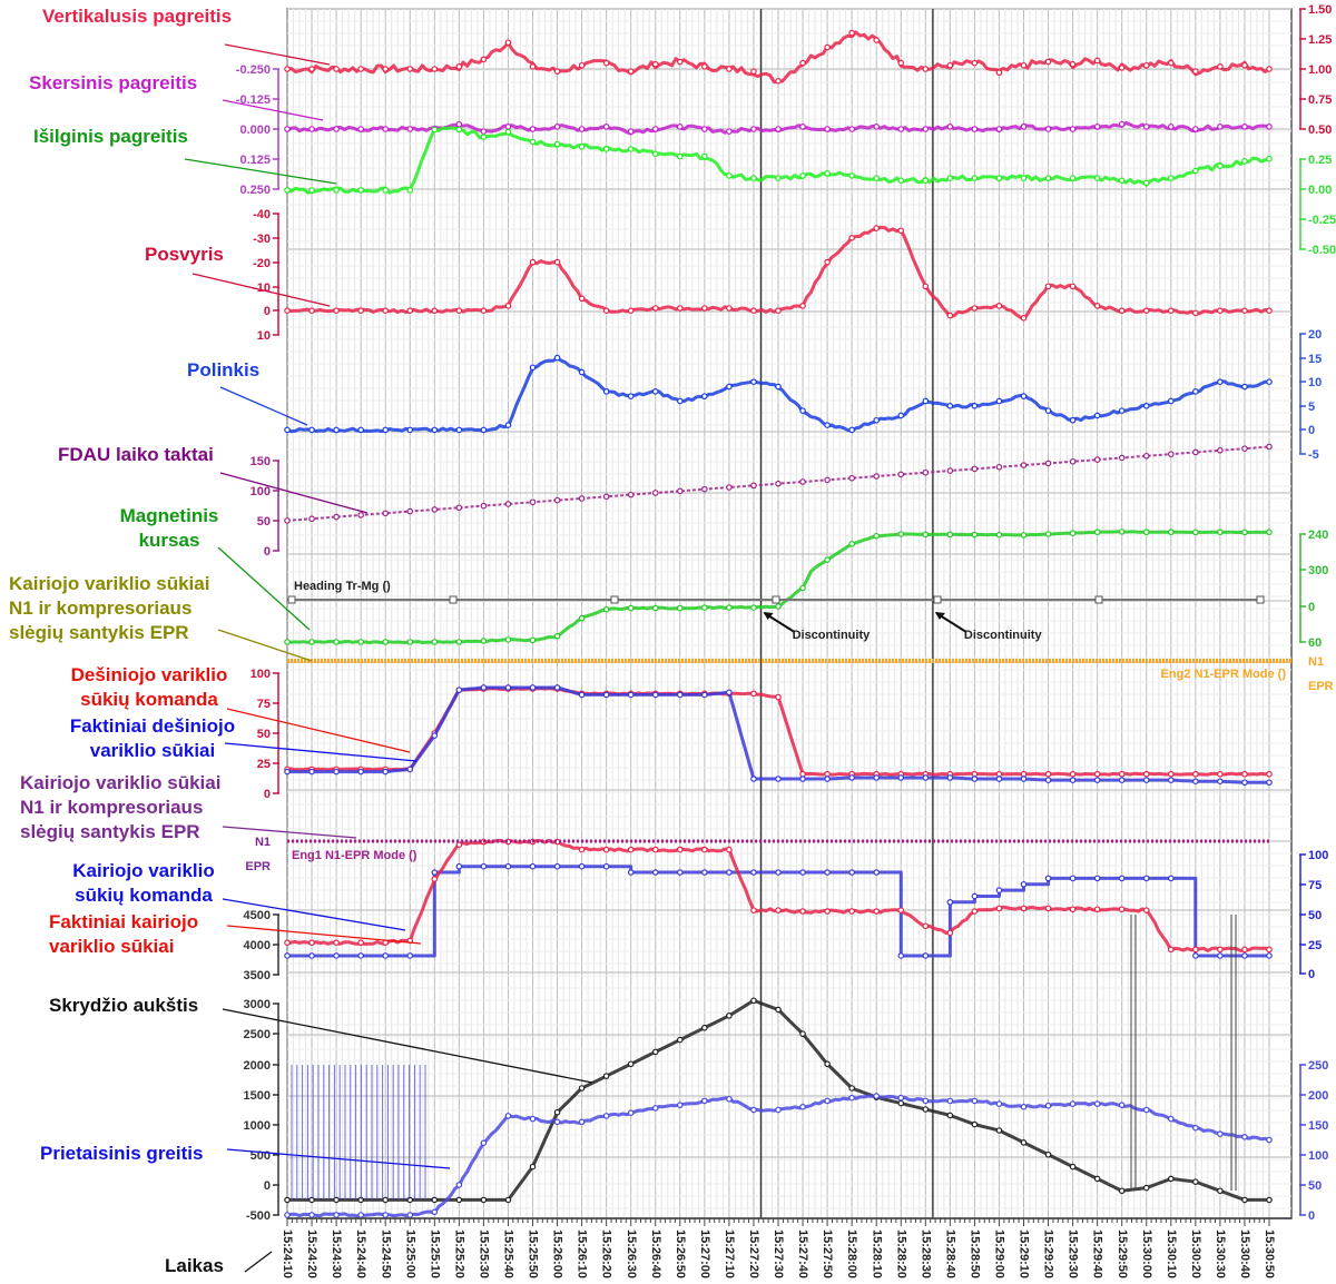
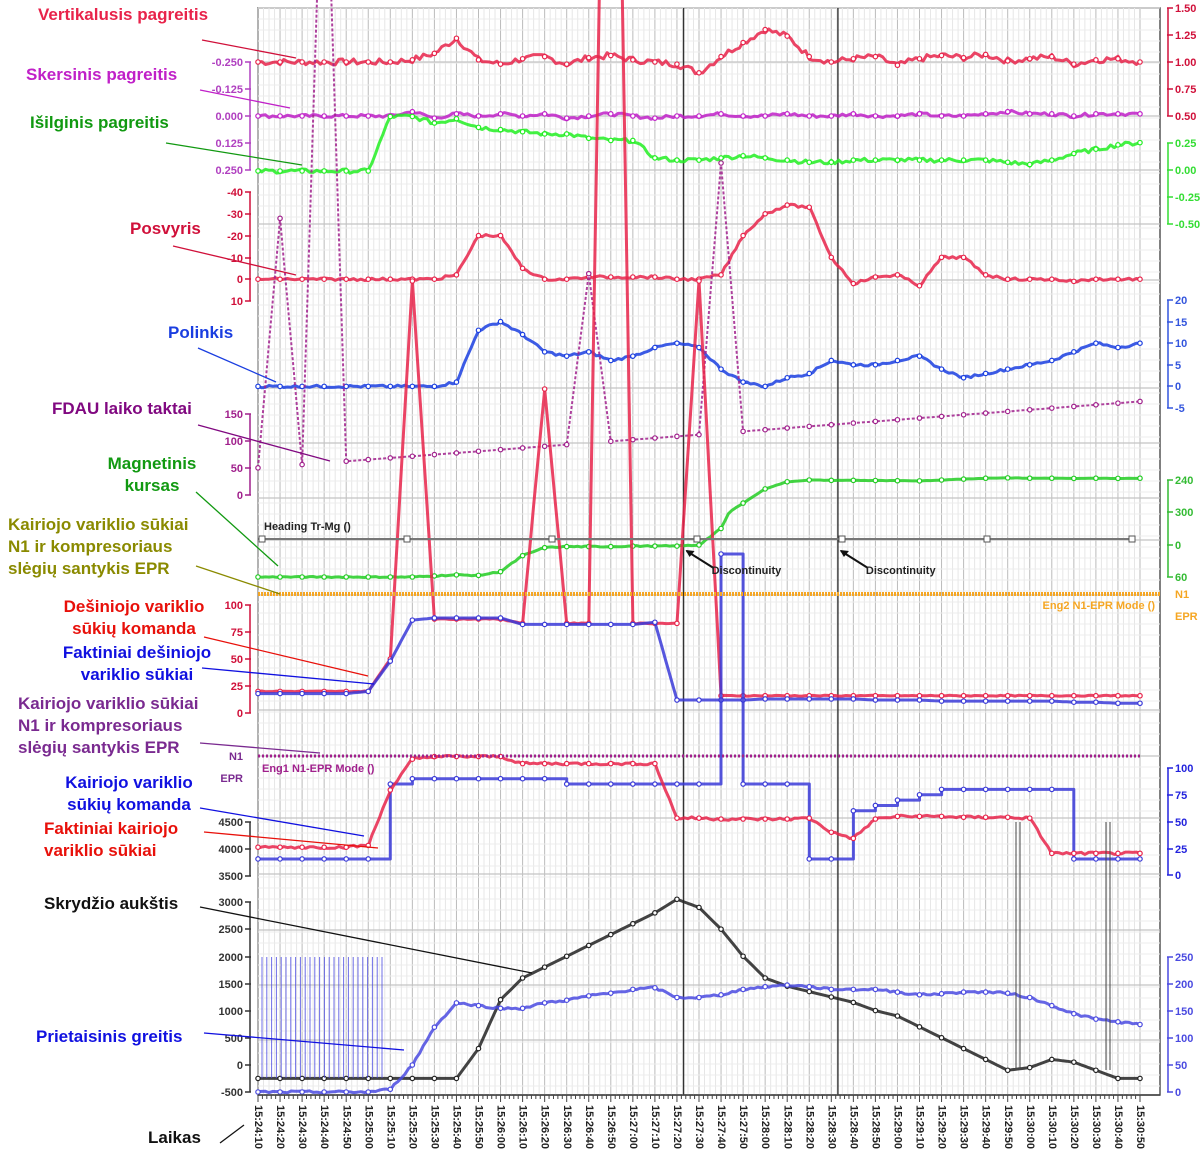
FDAU laiko taktai/15:24:20: 100 -> 500
FDAU laiko taktai/15:24:40: 100 -> 1300
Dešiniojo variklio sūkių komanda/15:25:20: 100 -> 400
Dešiniojo variklio sūkių komanda/15:26:20: 100 -> 300
FDAU laiko taktai/15:26:40: 100 -> 400
Dešiniojo variklio sūkių komanda/15:26:50: 100 -> 1300
Dešiniojo variklio sūkių komanda/15:27:30: 100 -> 400
FDAU laiko taktai/15:27:40: 100 -> 600
Kairiojo variklio sūkių komanda/15:27:40: 100 -> 300
